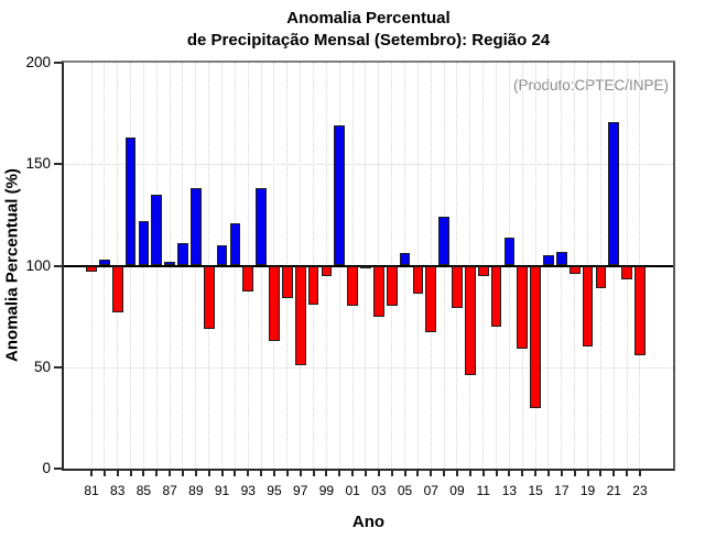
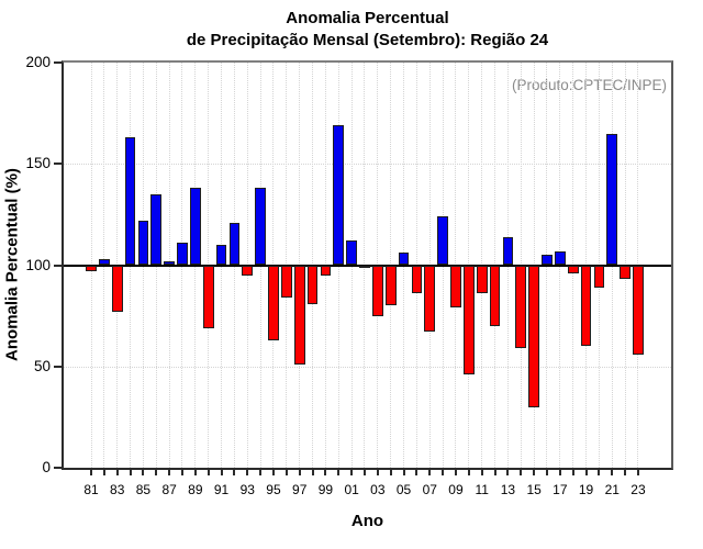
93: 87 -> 95
01: 80 -> 112
11: 95 -> 86
21: 171 -> 165
